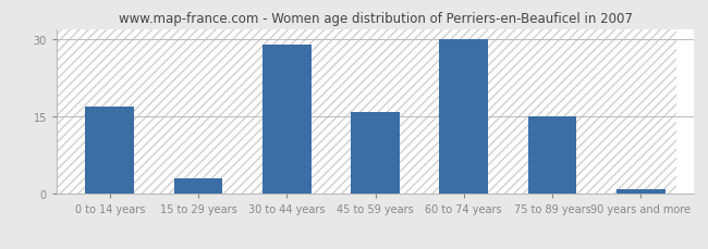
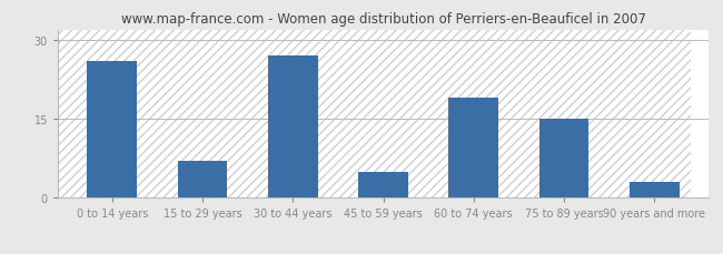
0 to 14 years: 17 -> 26
15 to 29 years: 3 -> 7
30 to 44 years: 29 -> 27
45 to 59 years: 16 -> 5
60 to 74 years: 30 -> 19
90 years and more: 1 -> 3
